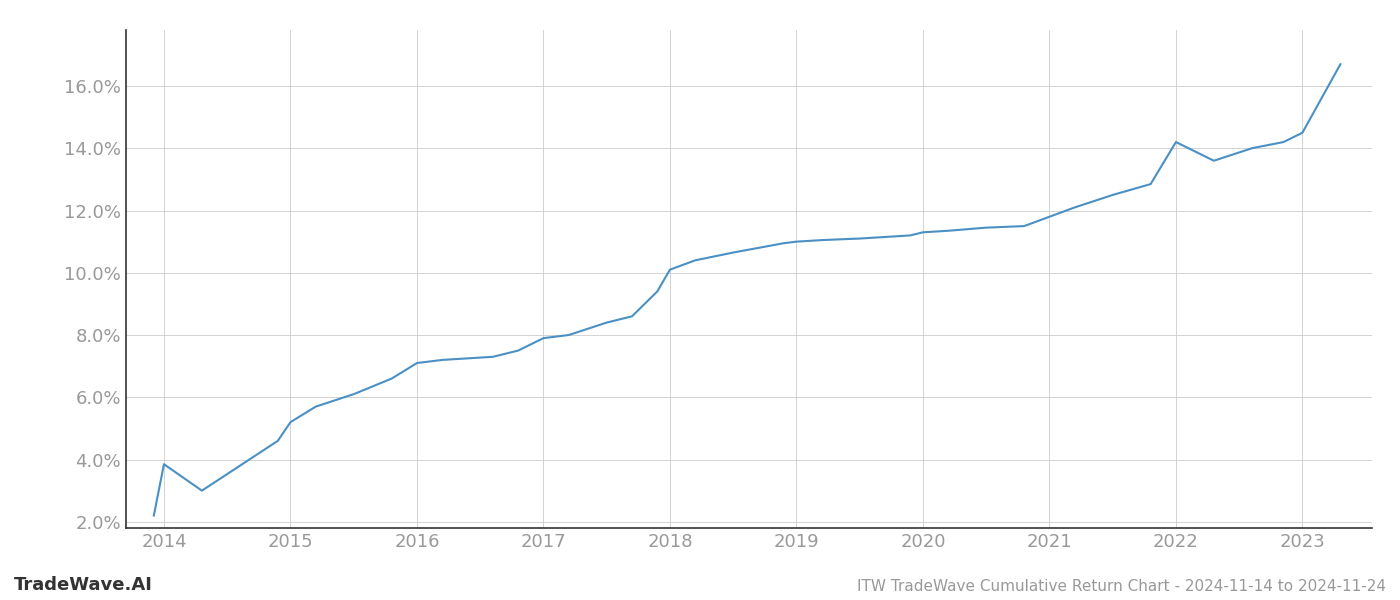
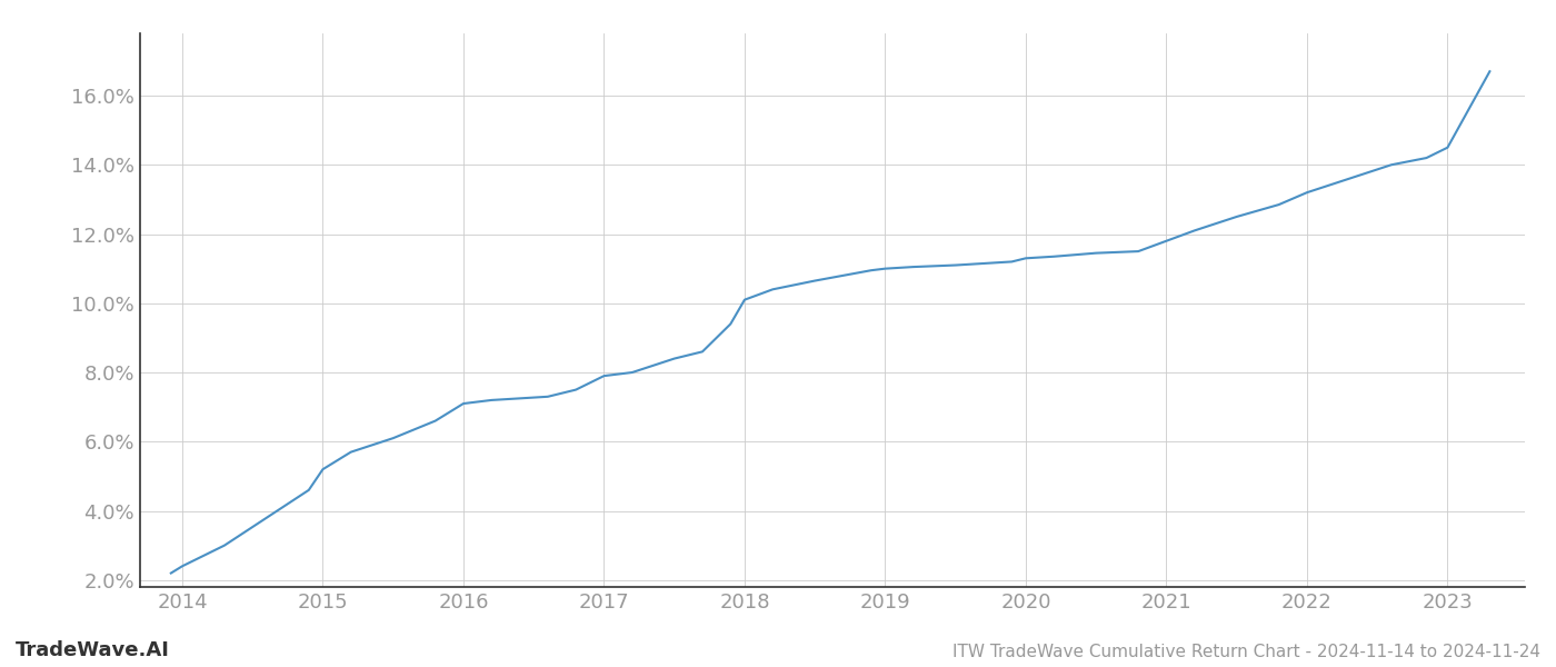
2014: 3.85% -> 2.40%
2022: 14.20% -> 13.20%
